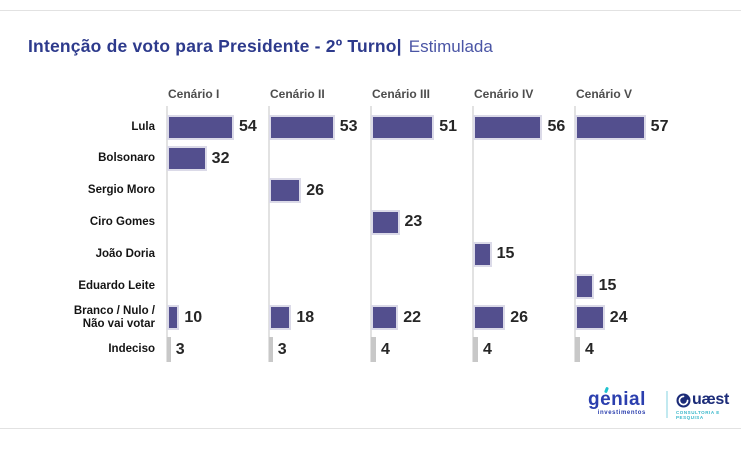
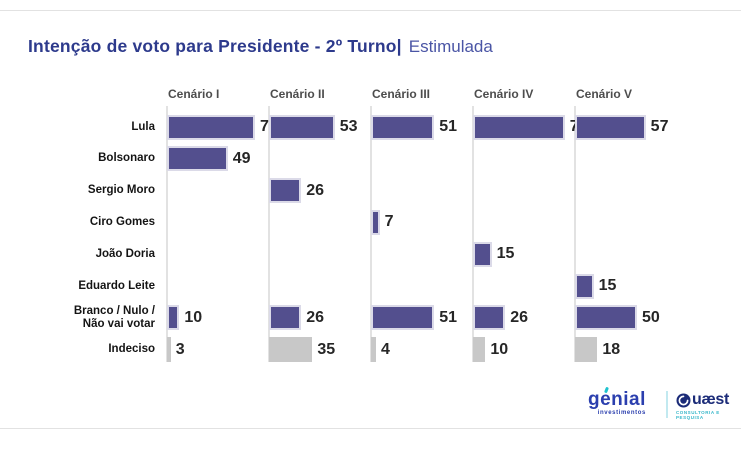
Cenário I/Lula: 54 -> 71
Cenário IV/Lula: 56 -> 74
Cenário I/Bolsonaro: 32 -> 49
Cenário III/Ciro Gomes: 23 -> 7
Cenário II/Branco / Nulo / Não vai votar: 18 -> 26
Cenário III/Branco / Nulo / Não vai votar: 22 -> 51
Cenário V/Branco / Nulo / Não vai votar: 24 -> 50
Cenário II/Indeciso: 3 -> 35
Cenário IV/Indeciso: 4 -> 10
Cenário V/Indeciso: 4 -> 18
